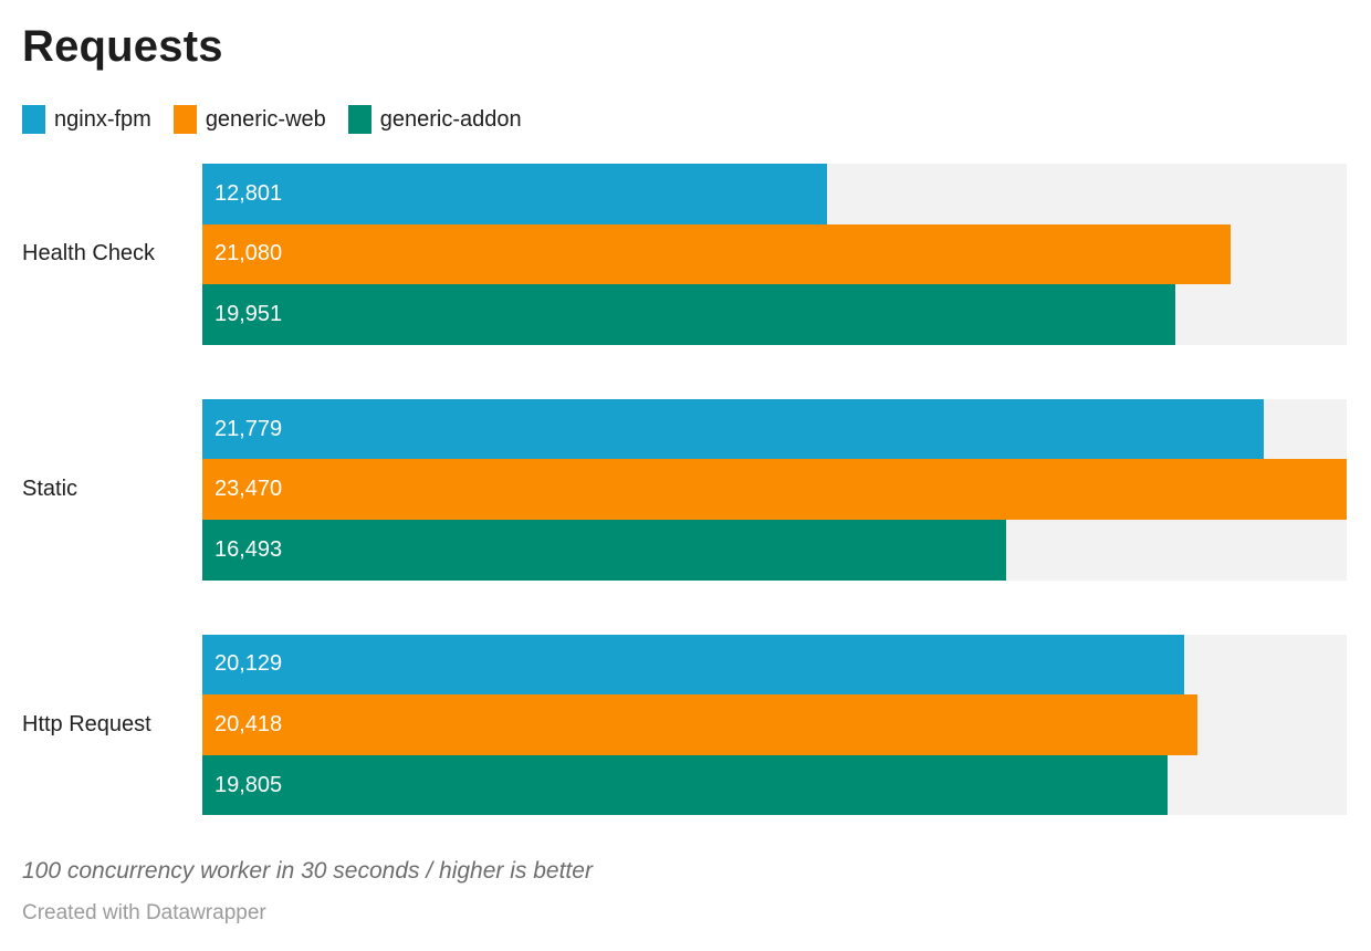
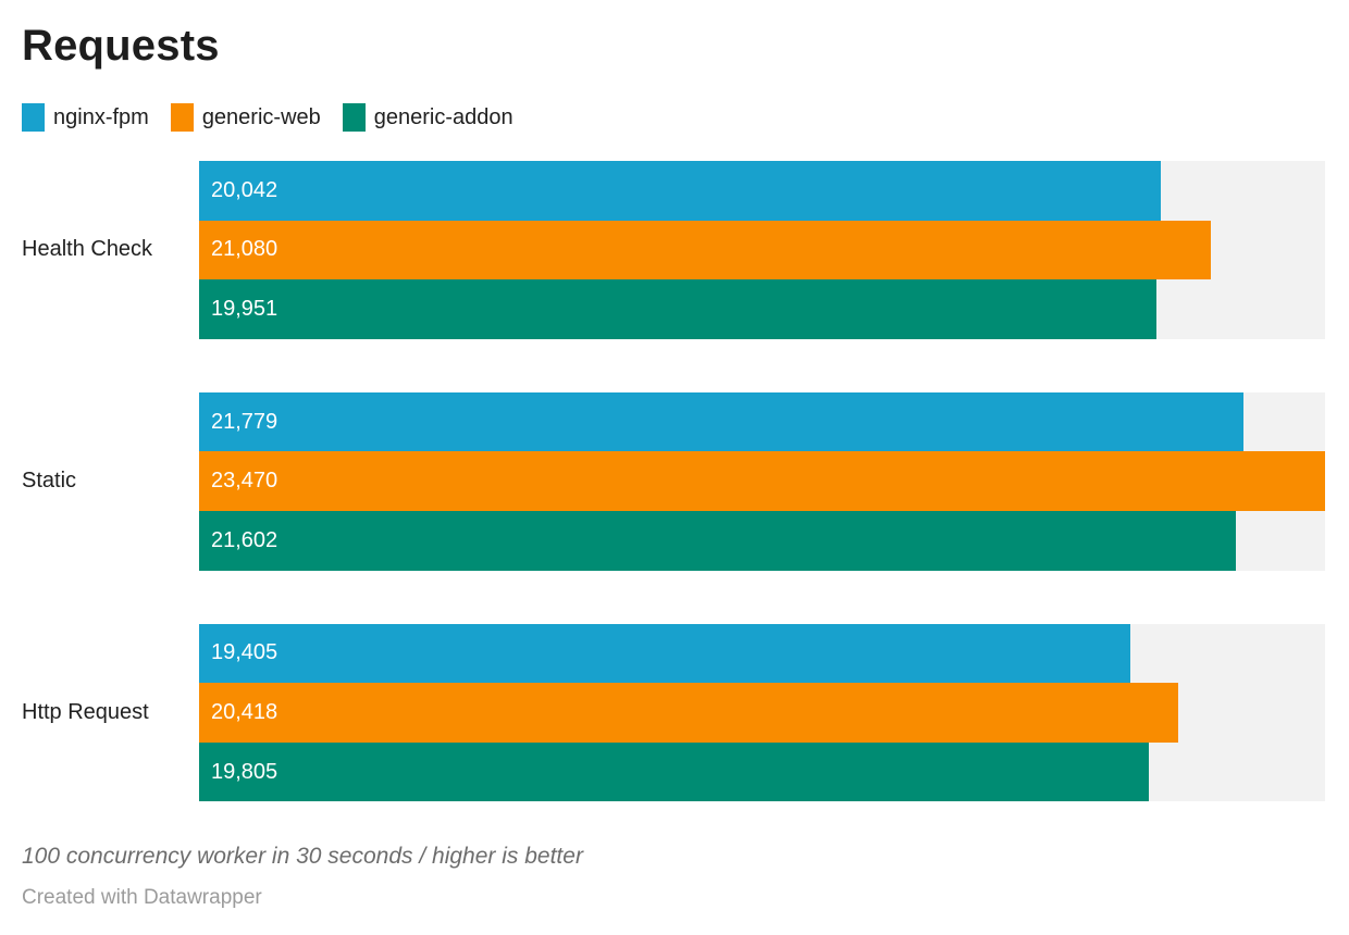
nginx-fpm/Health Check: 12,801 -> 20,042
generic-addon/Static: 16,493 -> 21,602
nginx-fpm/Http Request: 20,129 -> 19,405
